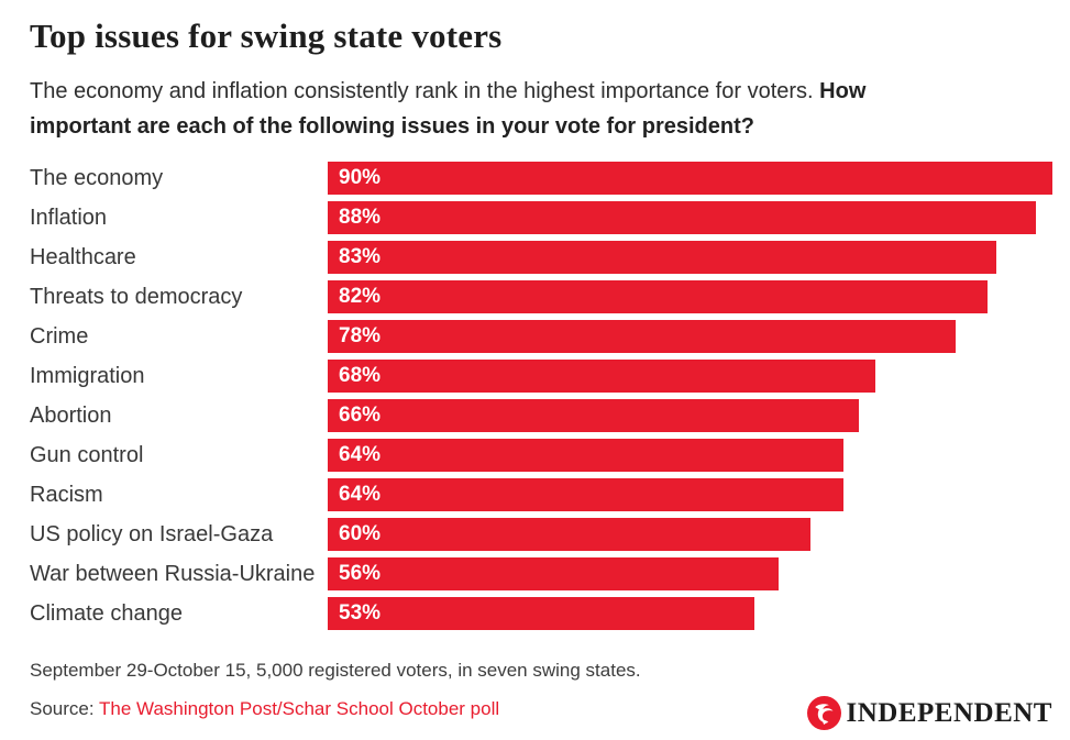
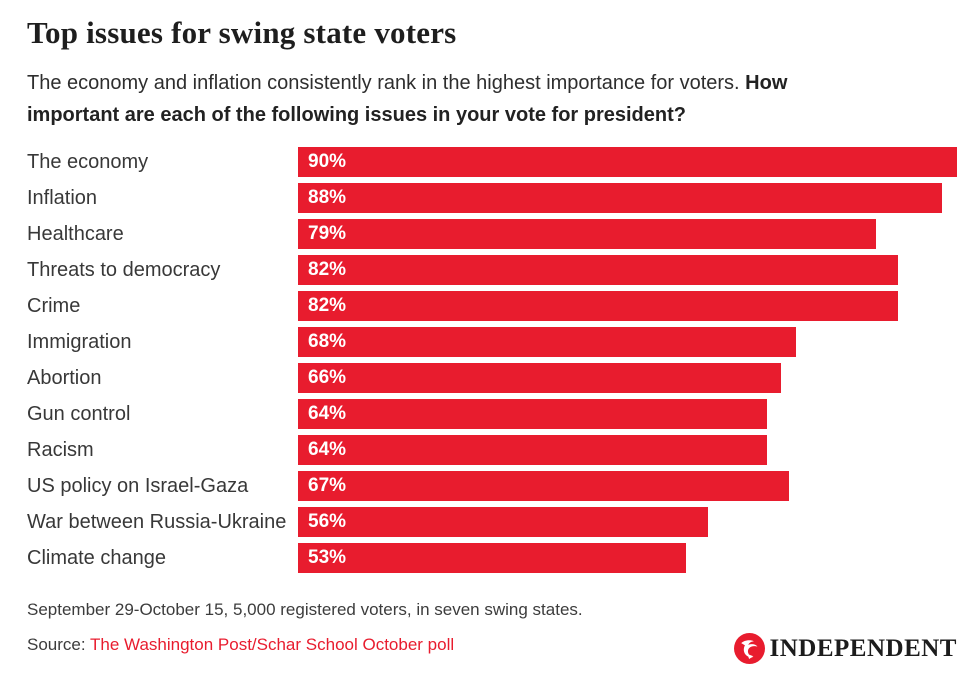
Healthcare: 83% -> 79%
Crime: 78% -> 82%
US policy on Israel-Gaza: 60% -> 67%
